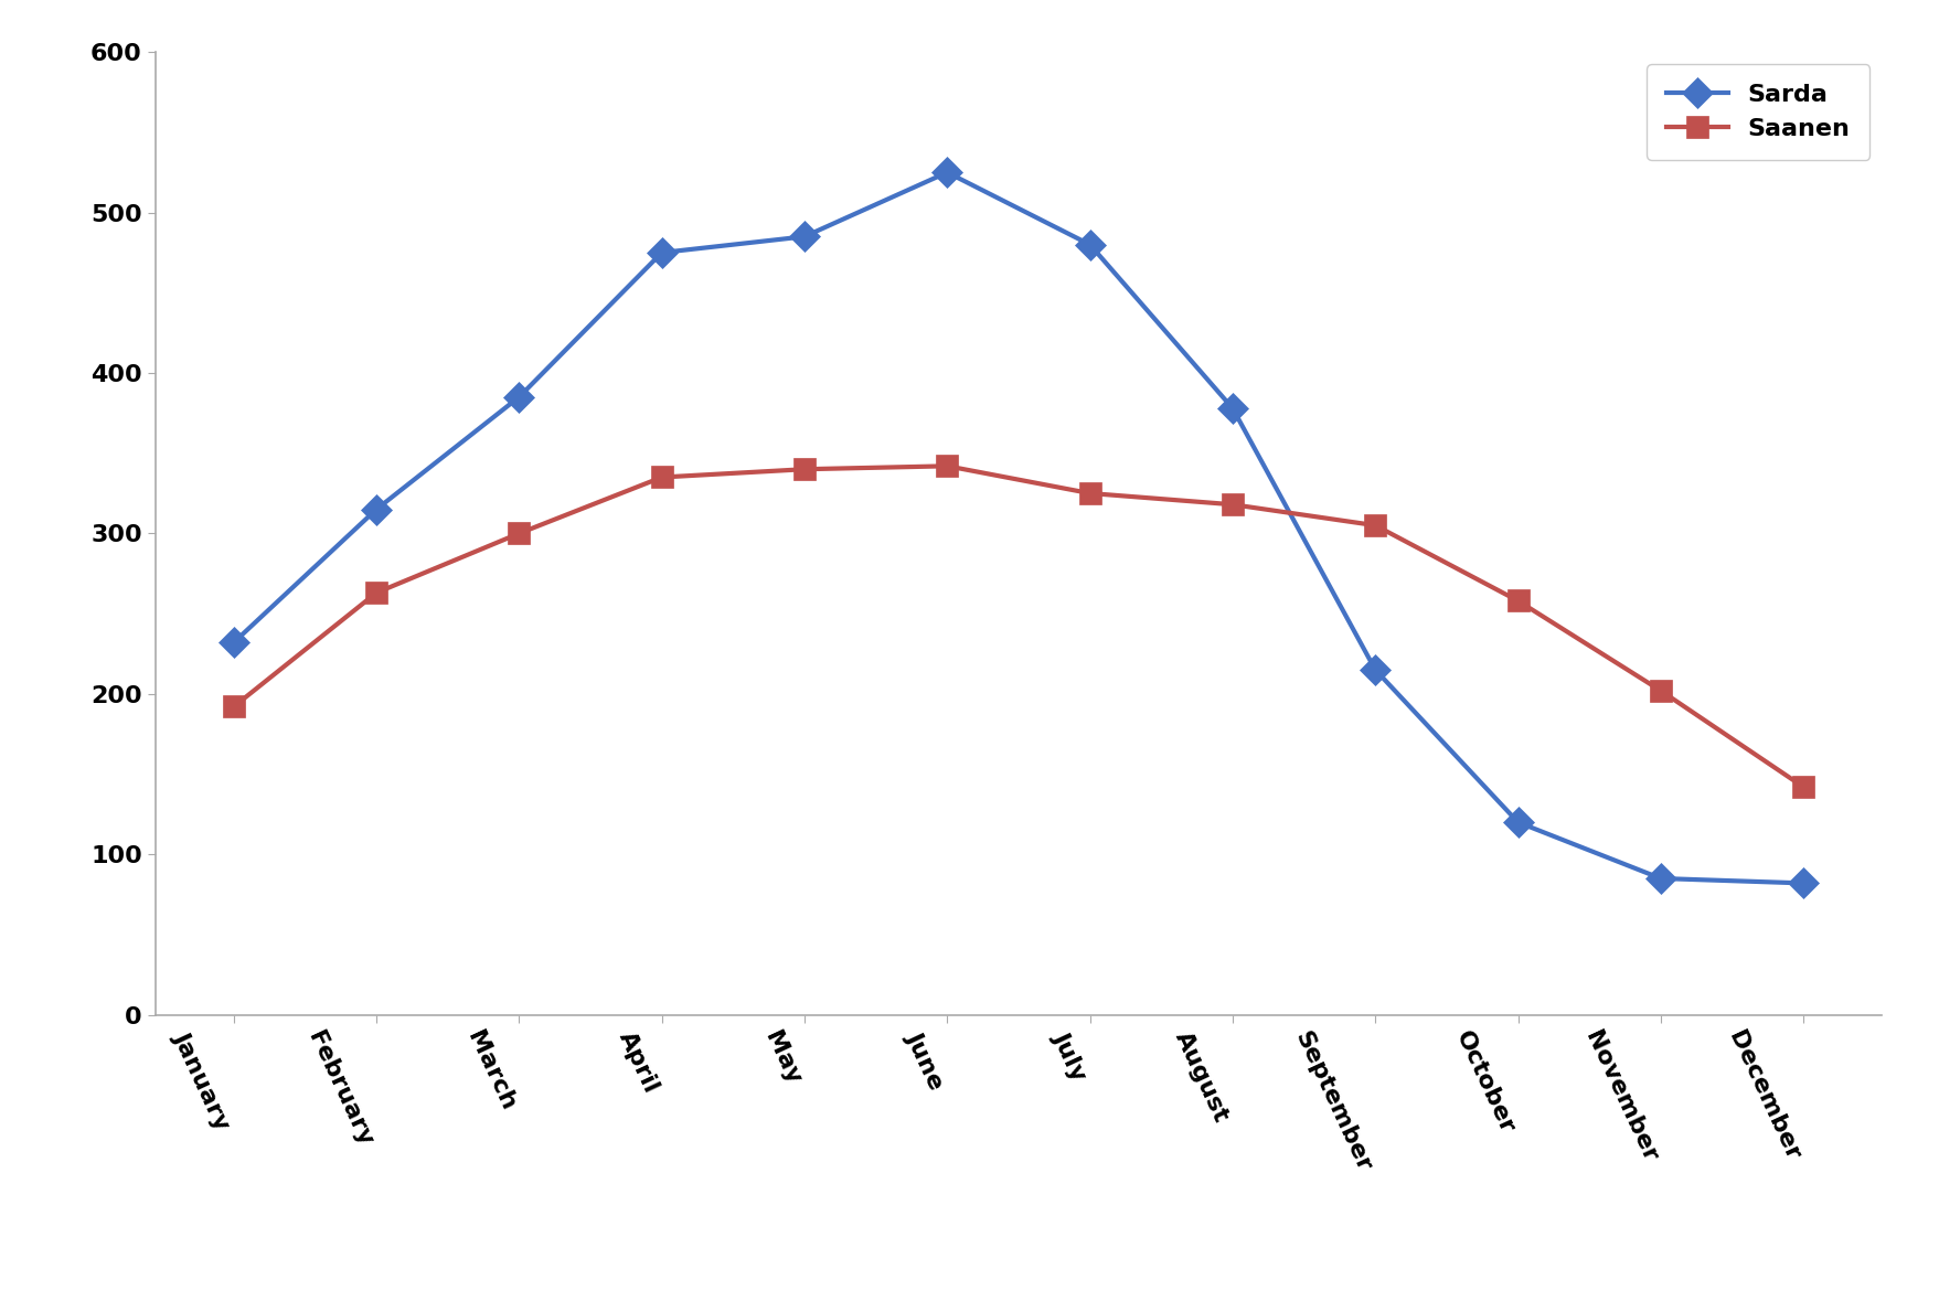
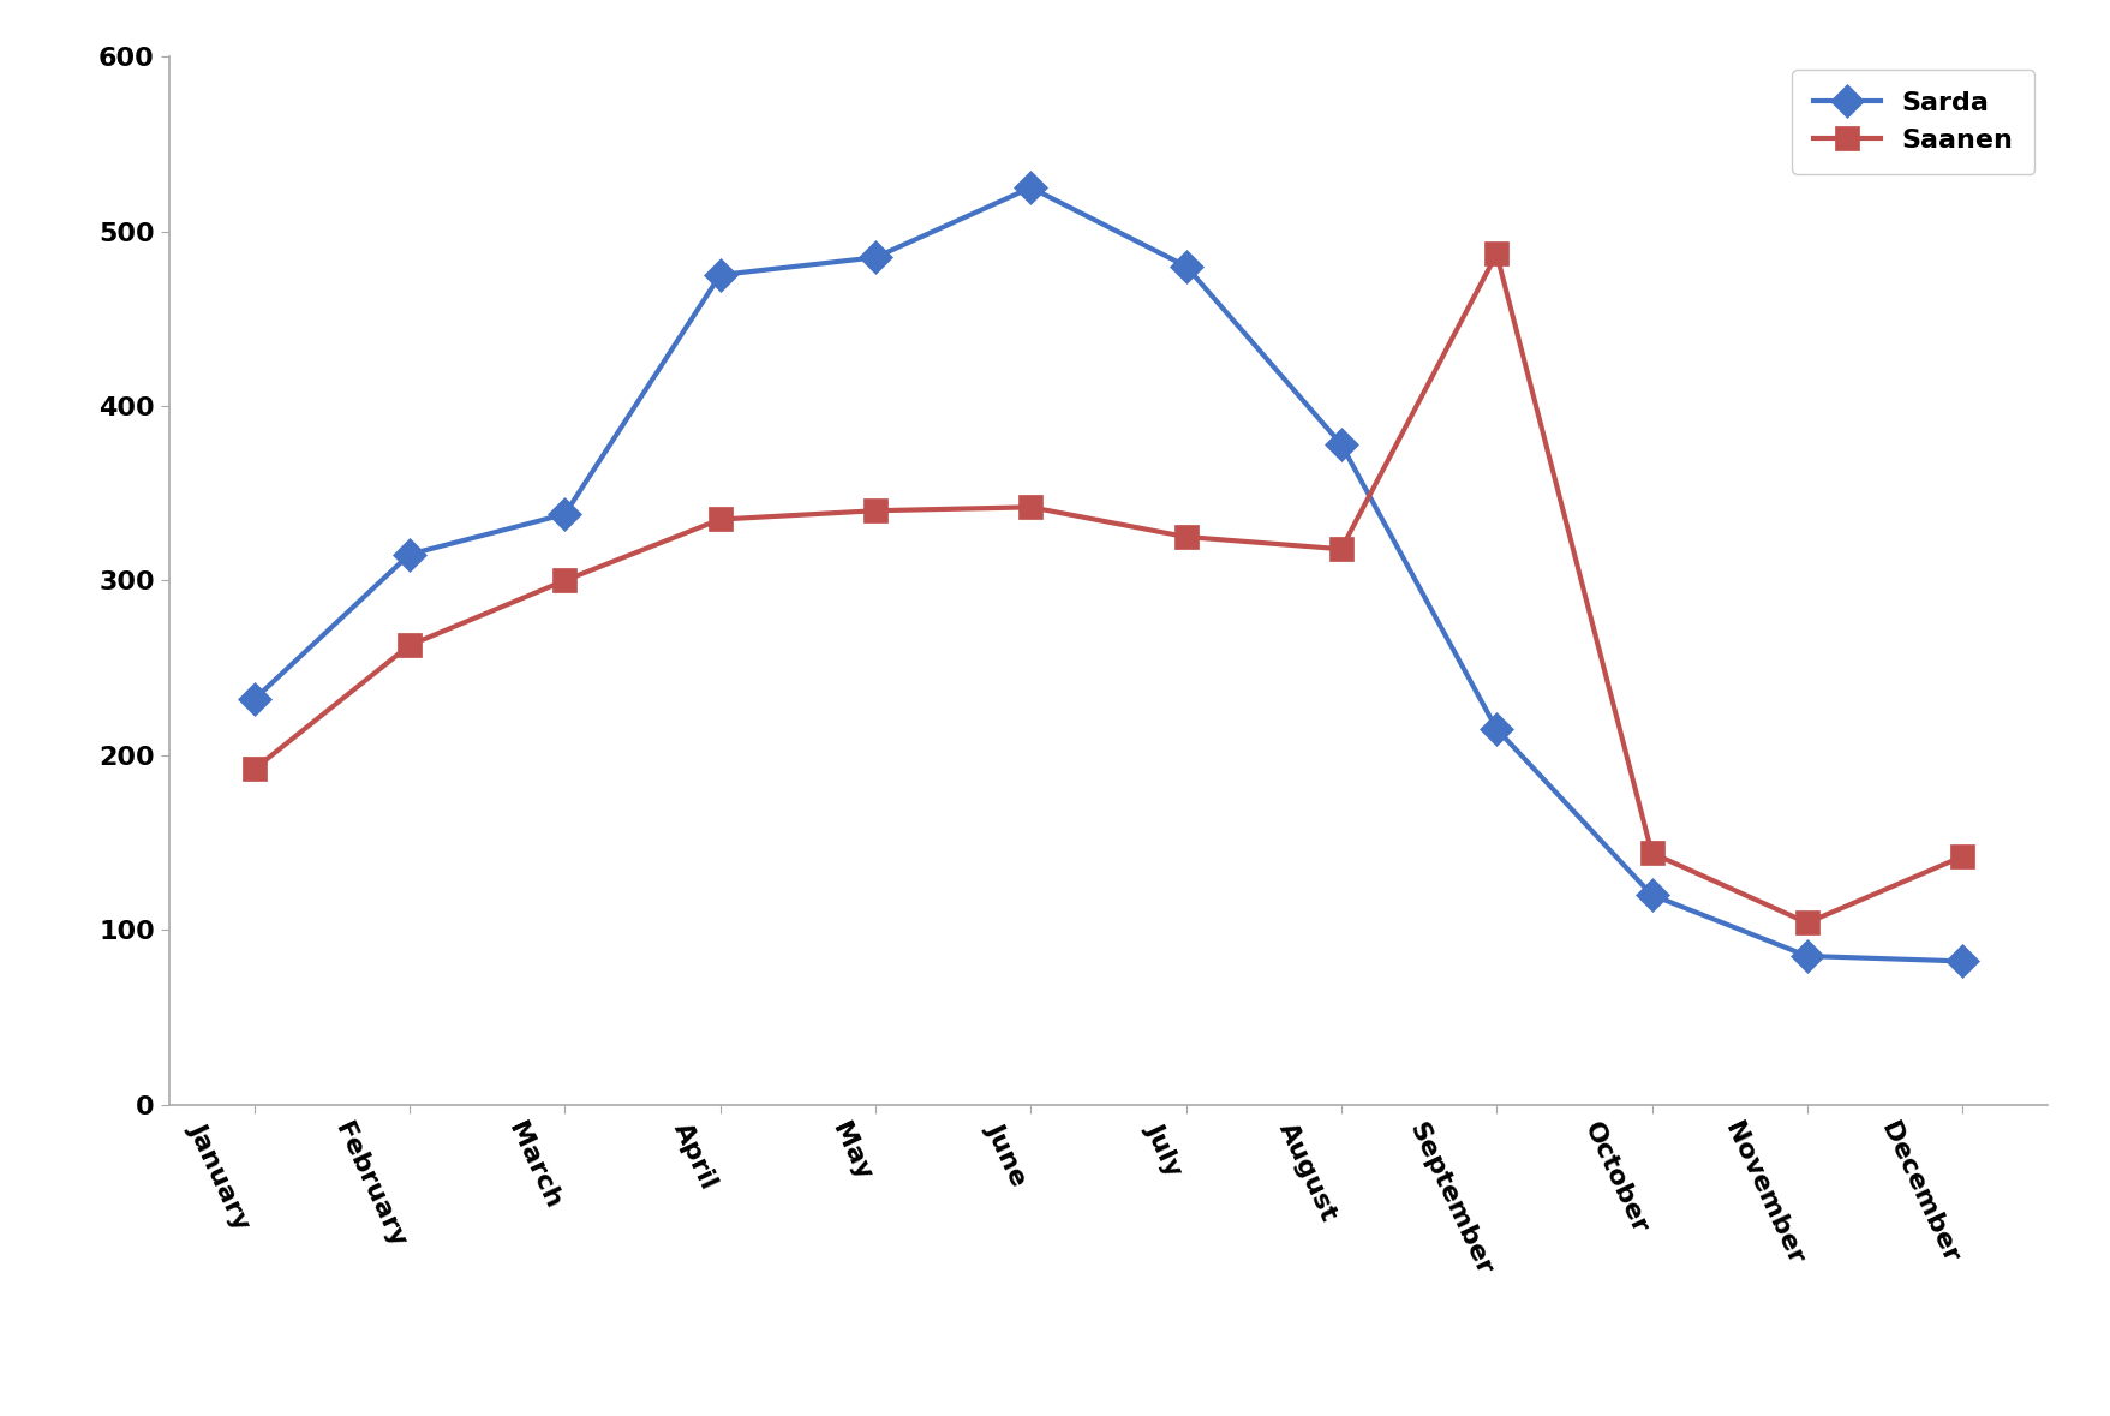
Sarda/March: 385 -> 338
Saanen/September: 305 -> 487
Saanen/October: 258 -> 144
Saanen/November: 202 -> 104
